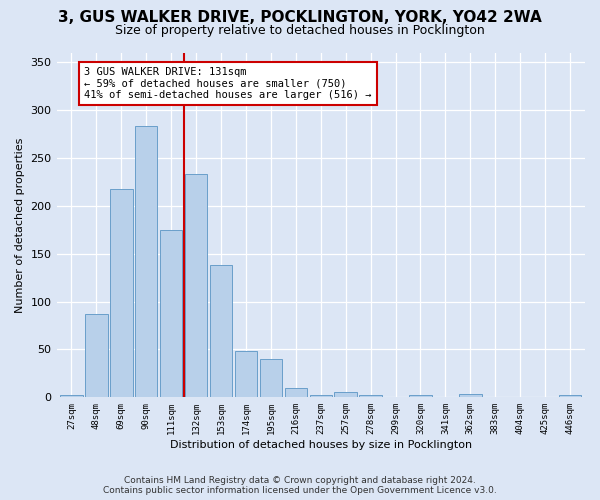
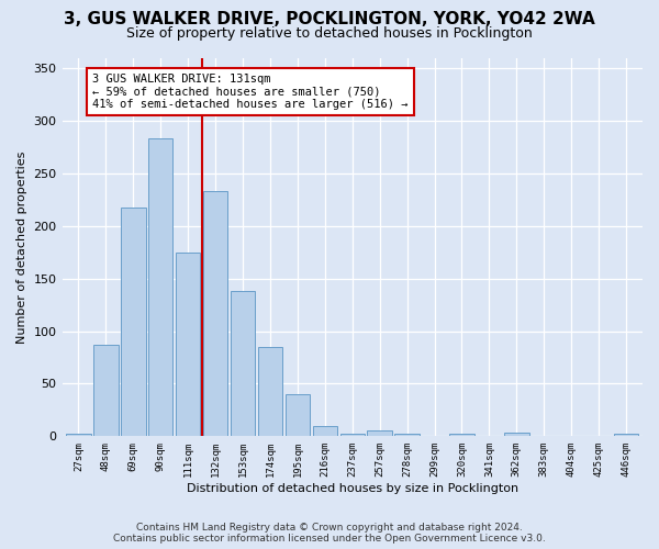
174sqm: 48 -> 85
